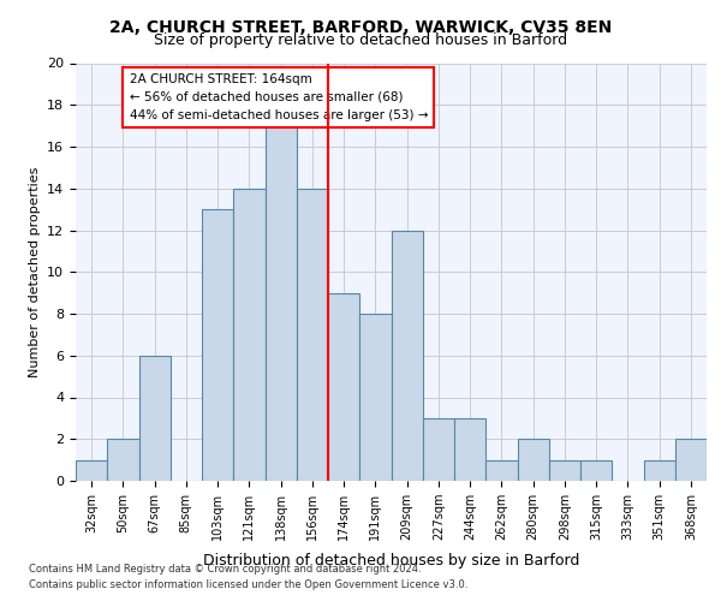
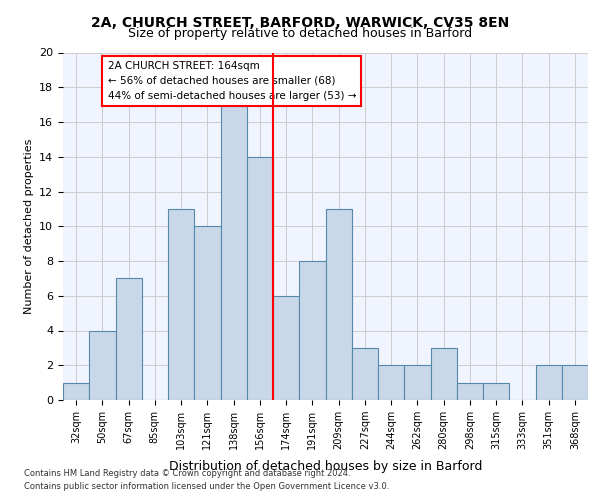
50sqm: 2 -> 4
67sqm: 6 -> 7
103sqm: 13 -> 11
121sqm: 14 -> 10
174sqm: 9 -> 6
209sqm: 12 -> 11
244sqm: 3 -> 2
262sqm: 1 -> 2
280sqm: 2 -> 3
351sqm: 1 -> 2
